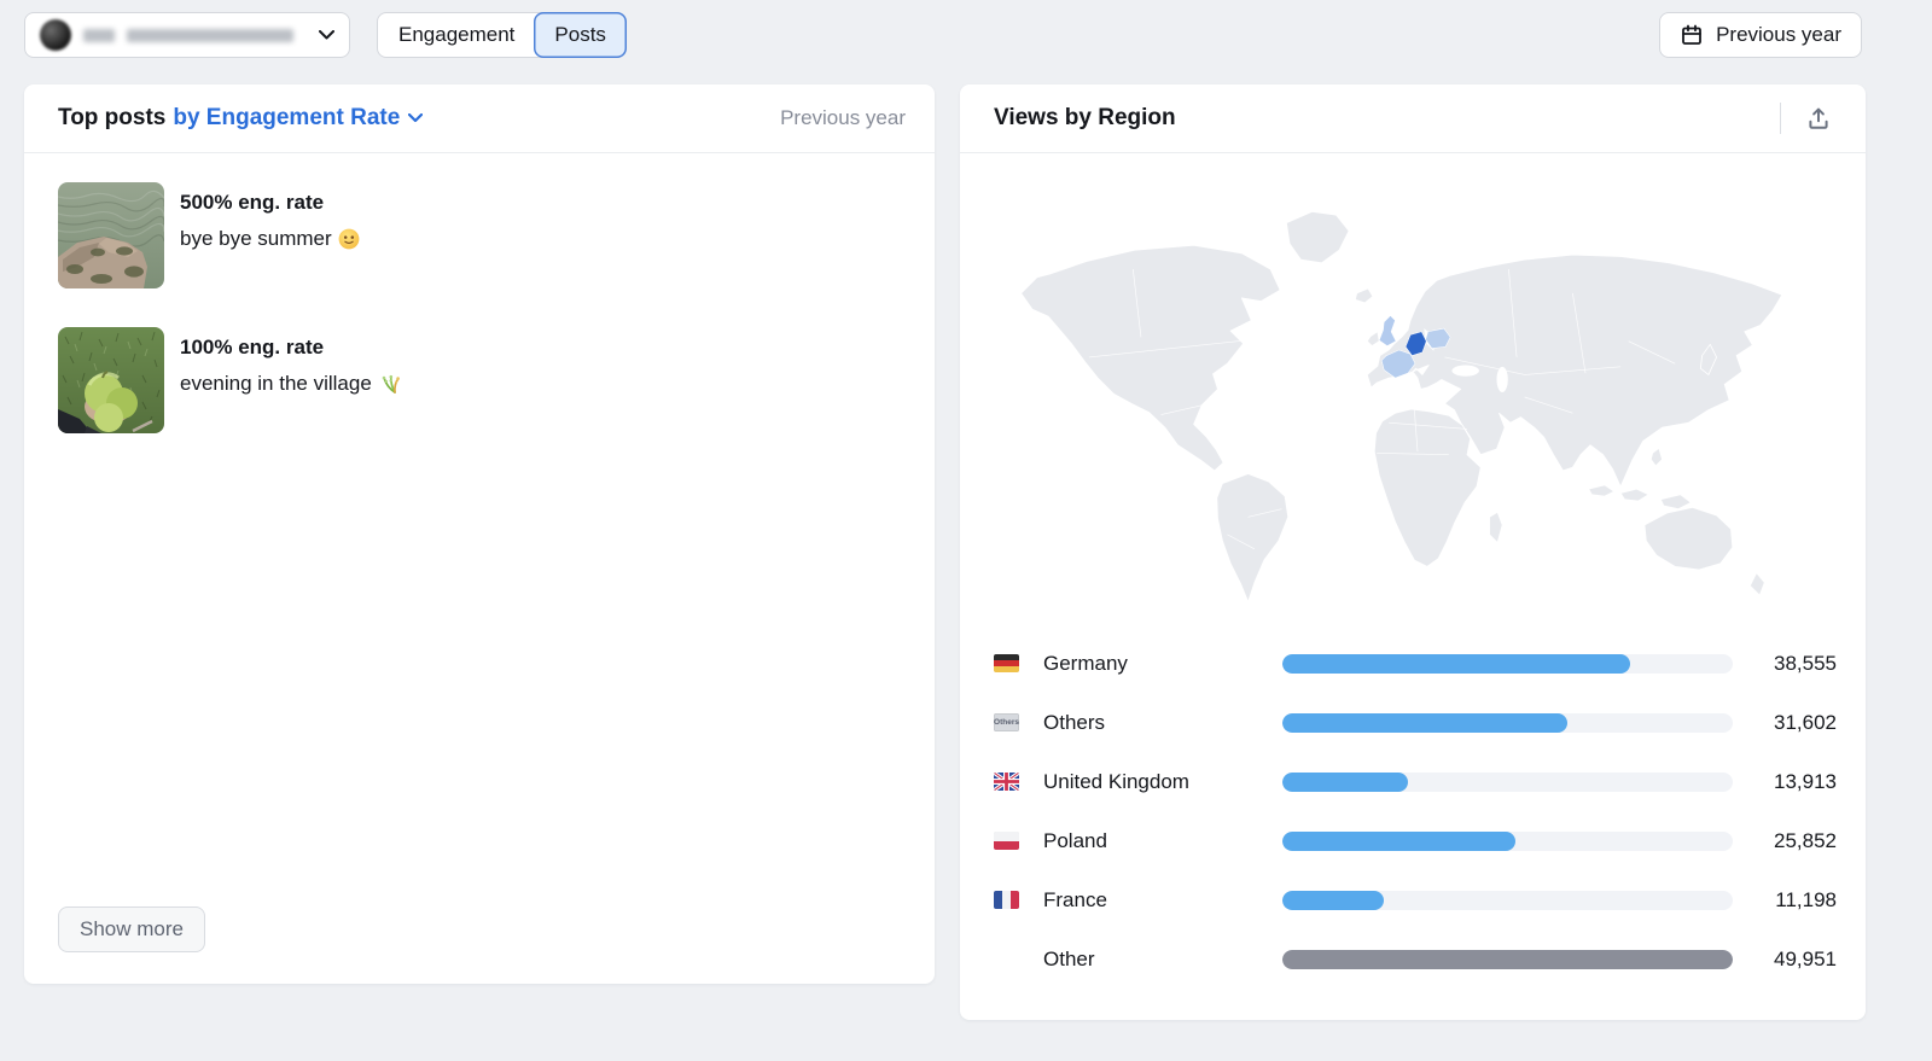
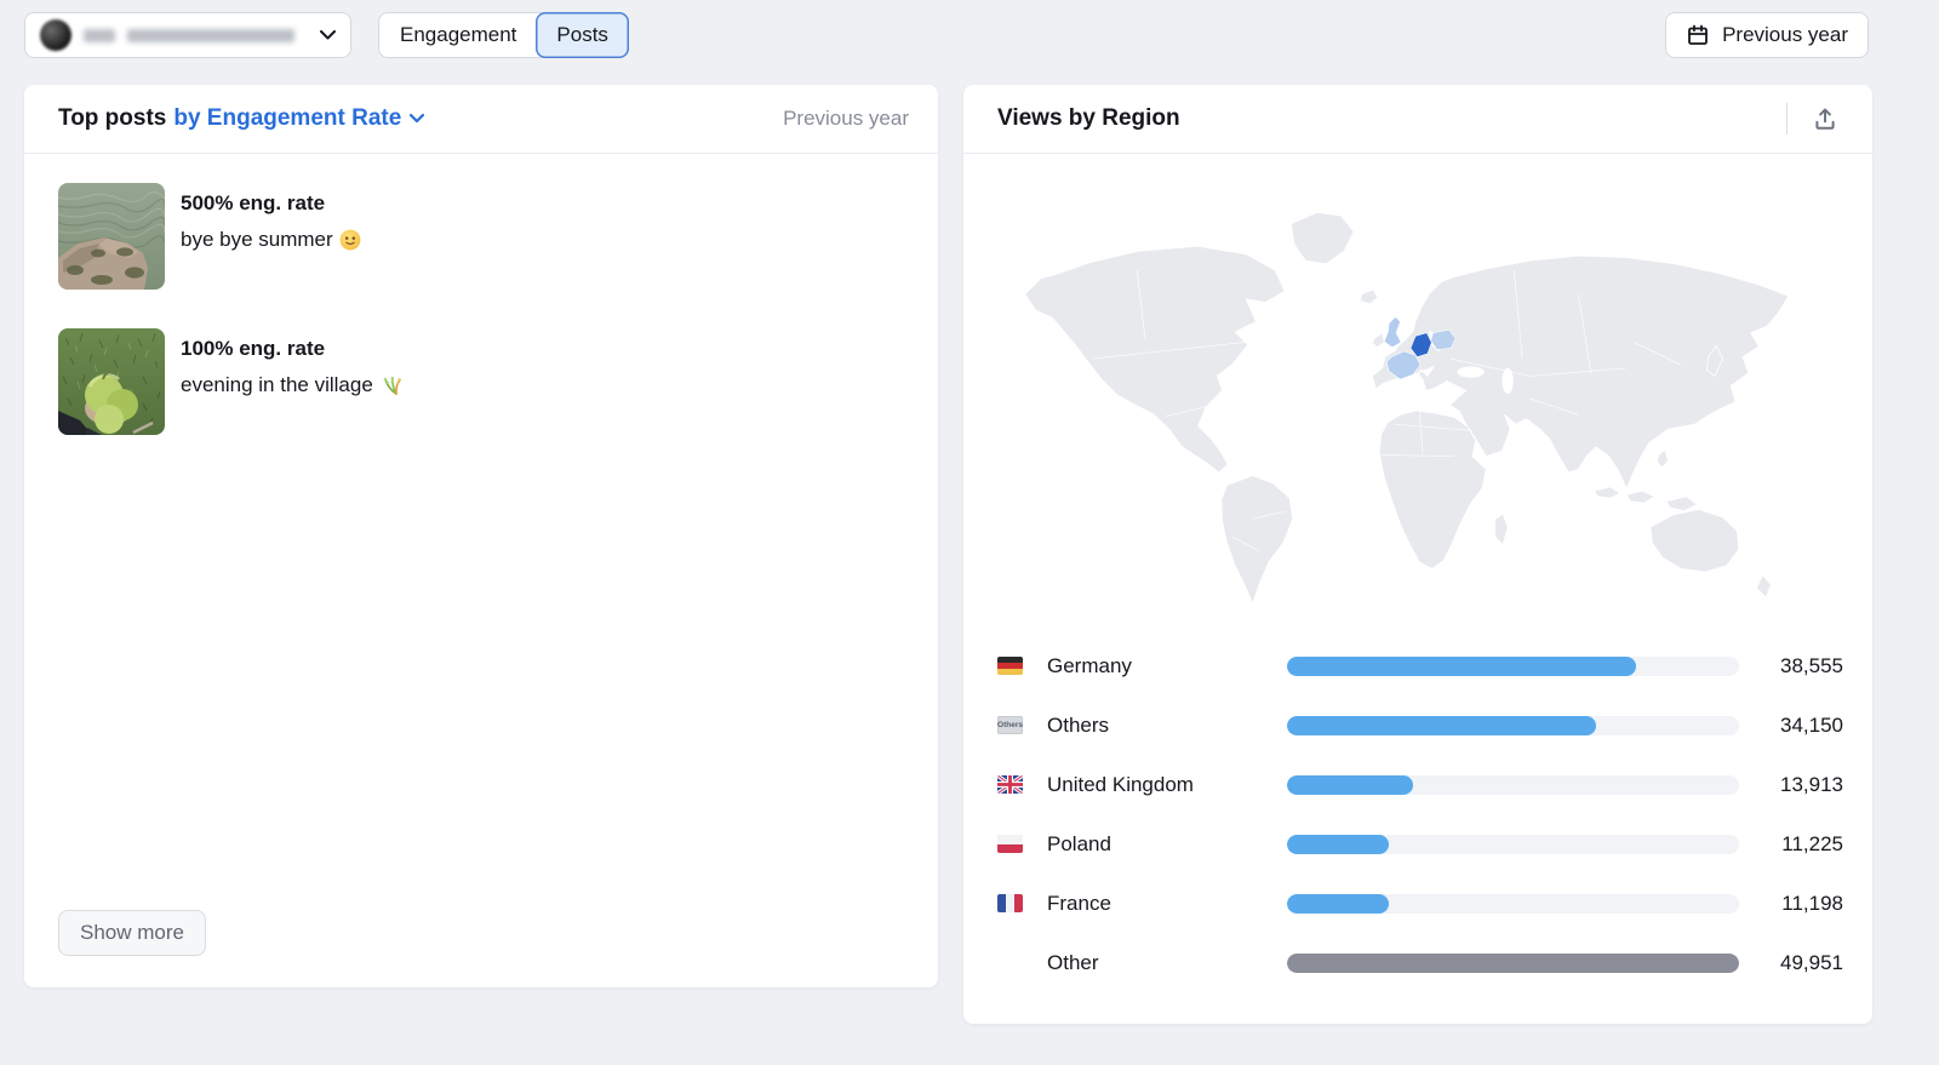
Others: 31,602 -> 34,150
Poland: 25,852 -> 11,225
